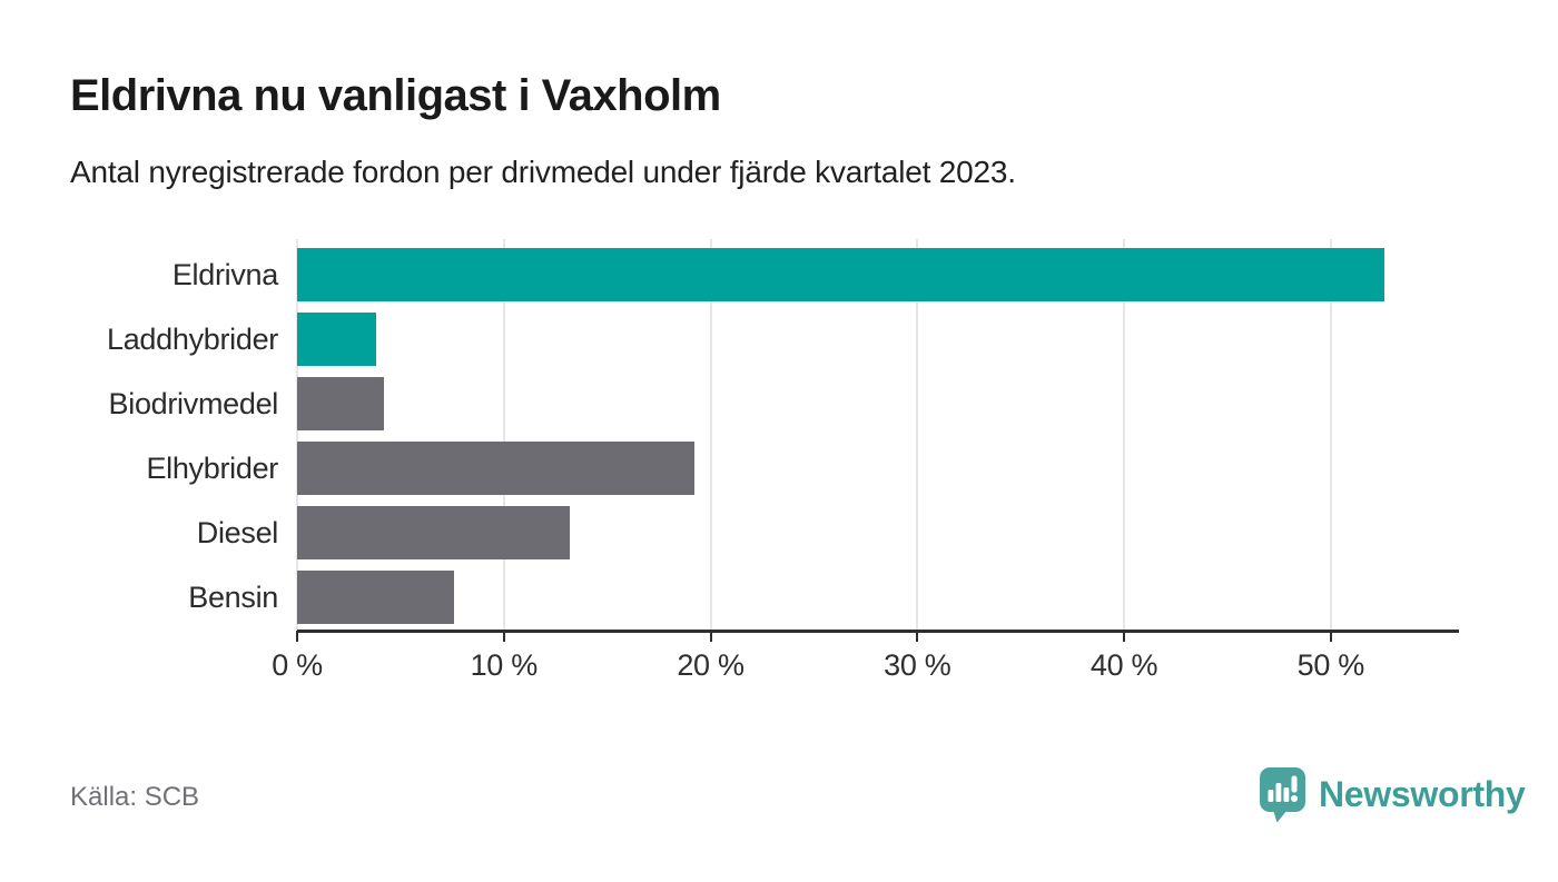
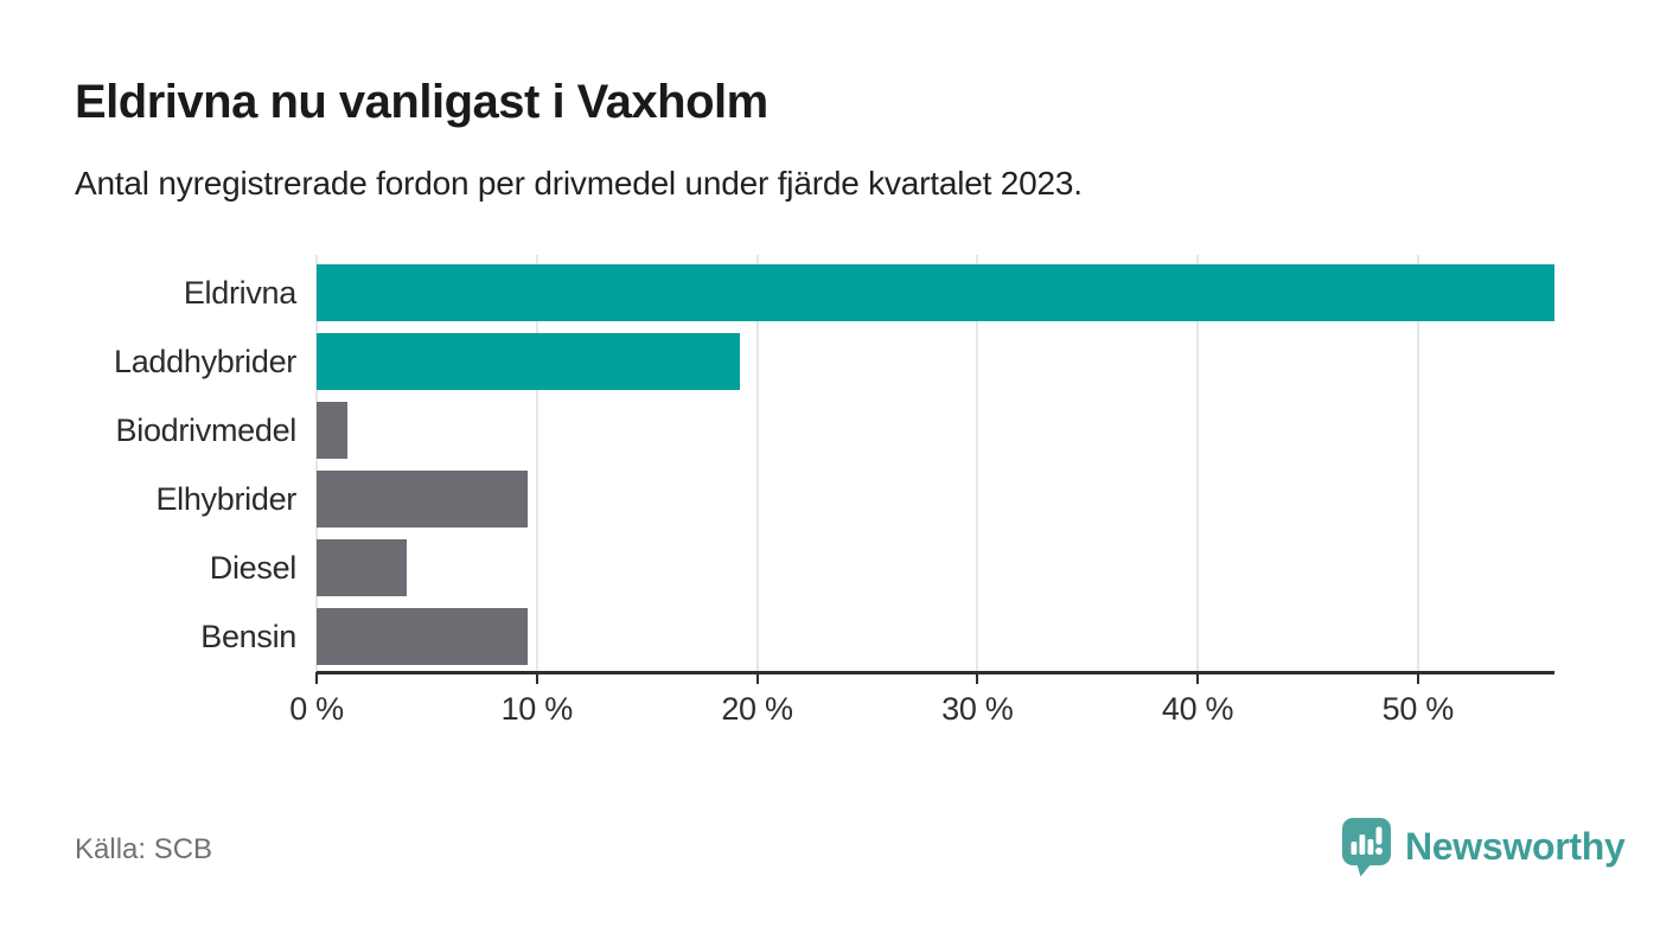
Eldrivna: 52.6% -> 56.2%
Laddhybrider: 3.8% -> 19.2%
Biodrivmedel: 4.2% -> 1.4%
Elhybrider: 19.2% -> 9.6%
Diesel: 13.2% -> 4.1%
Bensin: 7.6% -> 9.6%
